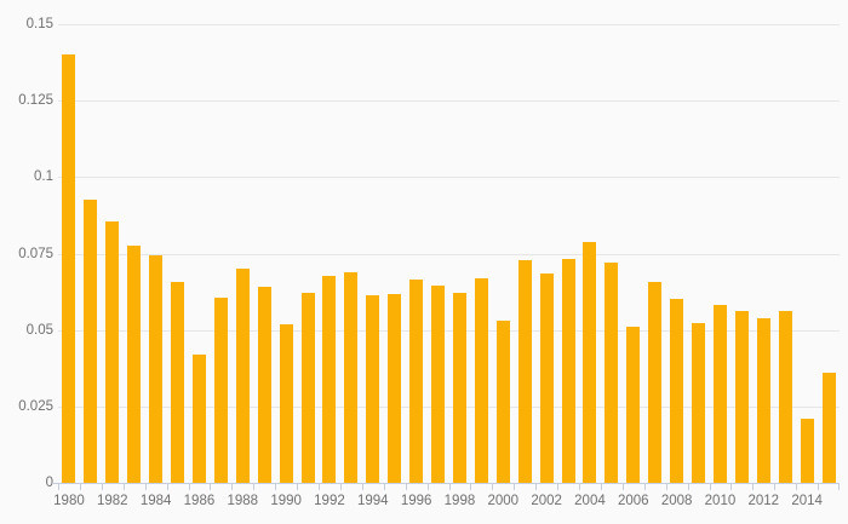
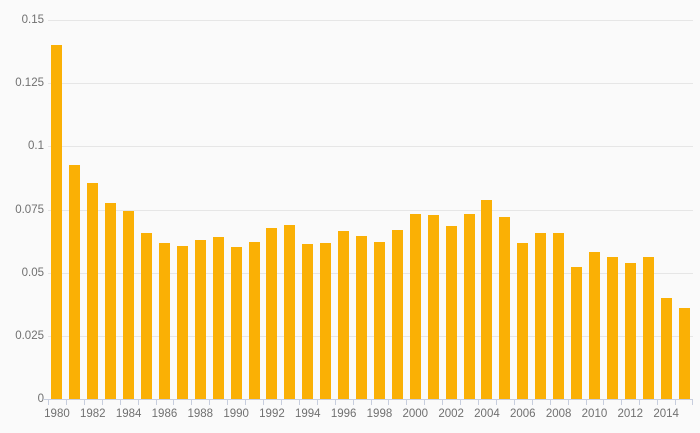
1986: 0.042 -> 0.062
1988: 0.070 -> 0.063
1990: 0.052 -> 0.060
2000: 0.053 -> 0.073
2006: 0.051 -> 0.062
2008: 0.060 -> 0.066
2014: 0.021 -> 0.040
